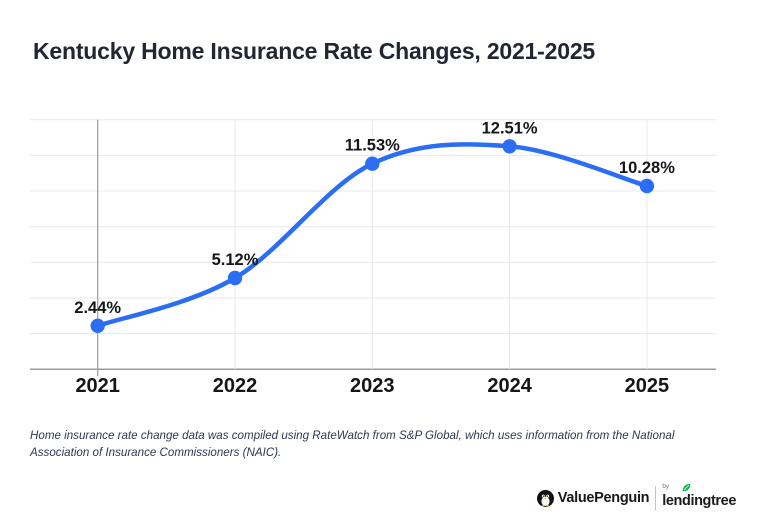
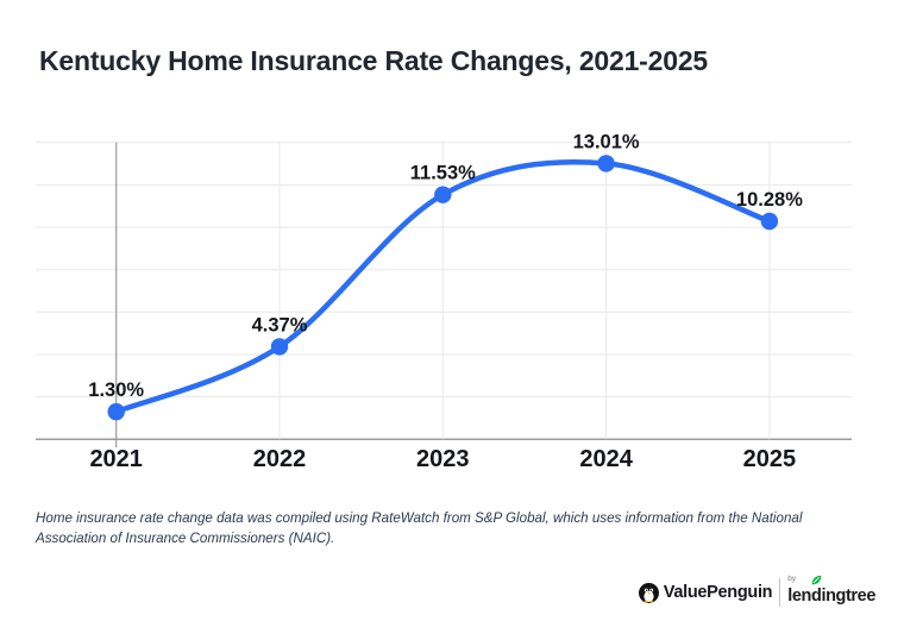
2021: 2.44% -> 1.30%
2022: 5.12% -> 4.37%
2024: 12.51% -> 13.01%
